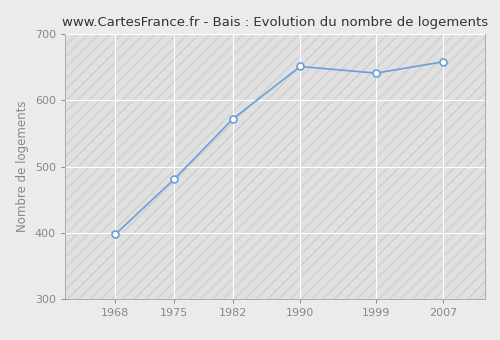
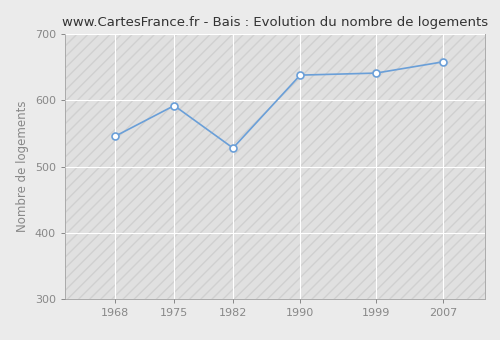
1968: 398 -> 546
1975: 481 -> 592
1982: 572 -> 528
1990: 651 -> 638
